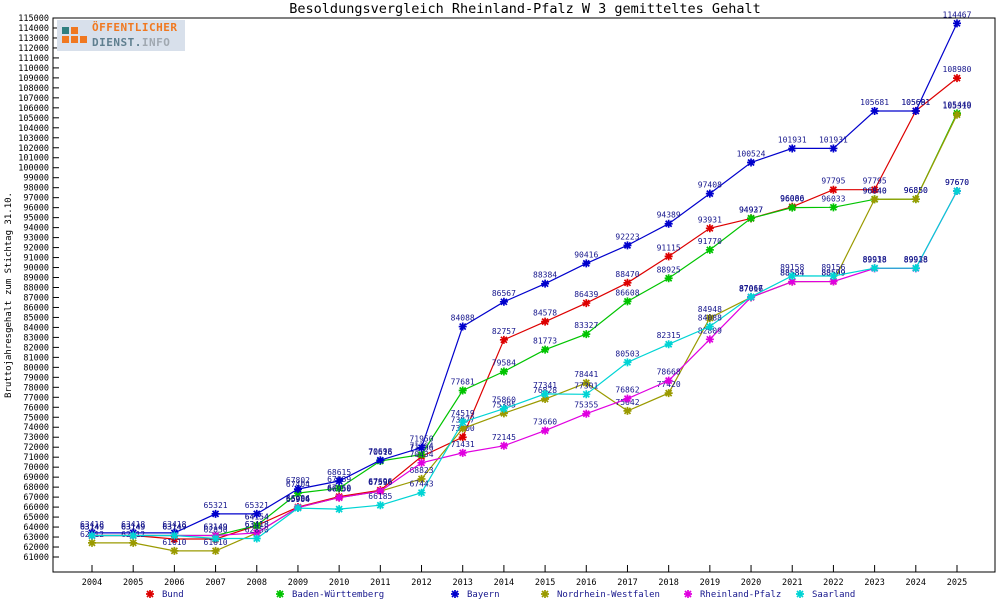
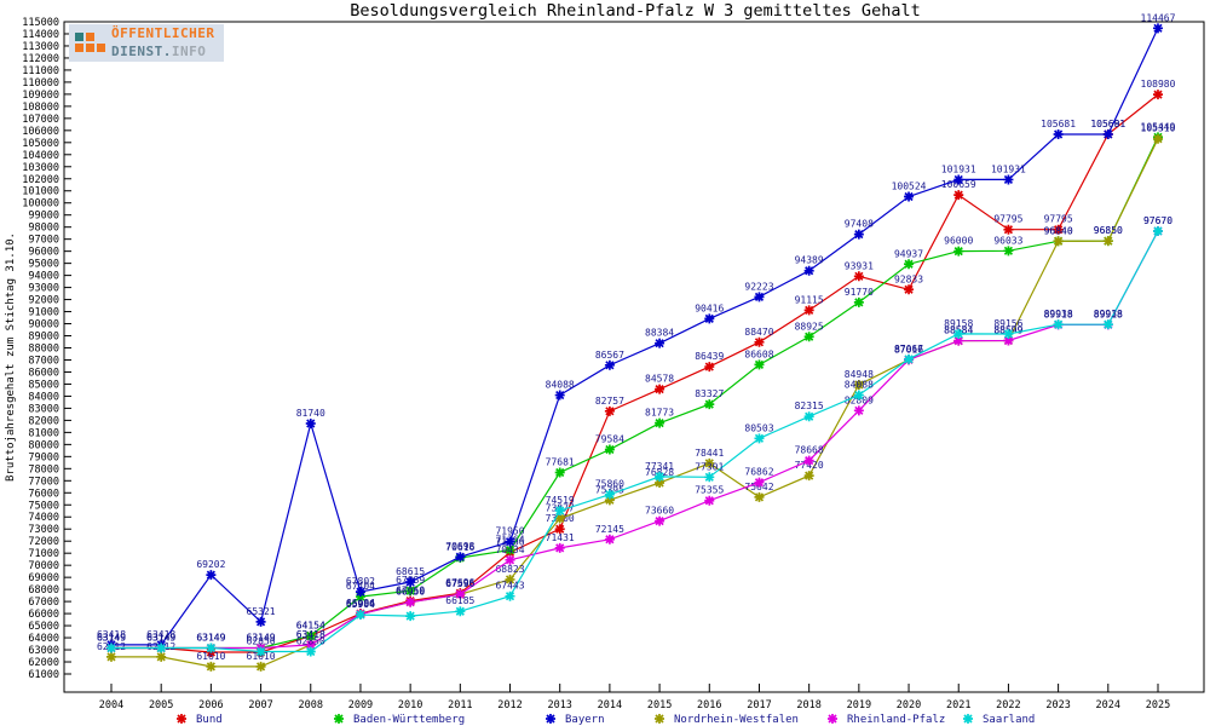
Bayern/2006: 63418 -> 69202
Bayern/2008: 65321 -> 81740
Bund/2020: 94927 -> 92833
Bund/2021: 96086 -> 100659
